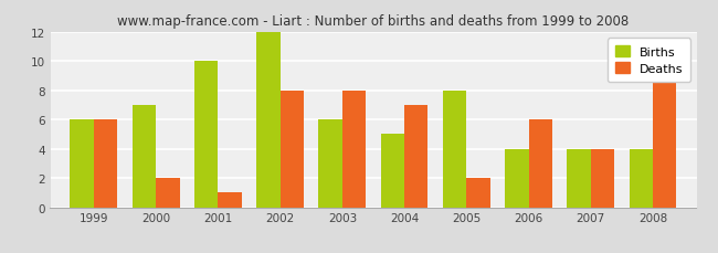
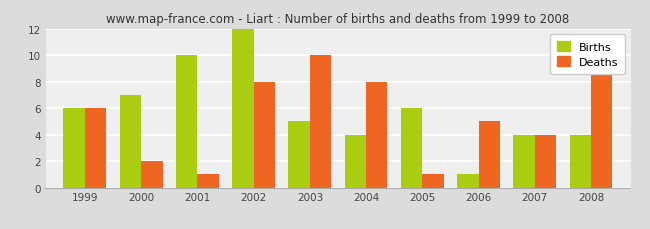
Births/2003: 6 -> 5
Deaths/2003: 8 -> 10
Births/2004: 5 -> 4
Deaths/2004: 7 -> 8
Births/2005: 8 -> 6
Deaths/2005: 2 -> 1
Births/2006: 4 -> 1
Deaths/2006: 6 -> 5
